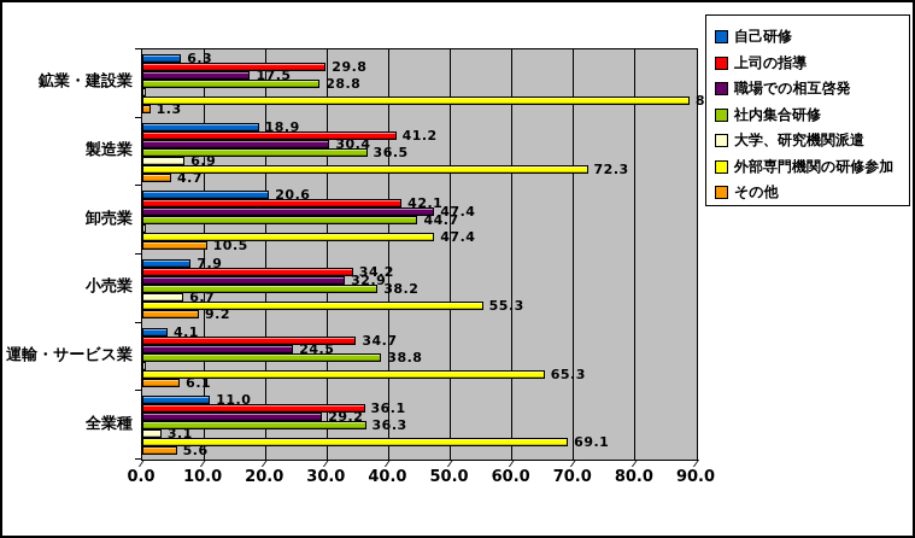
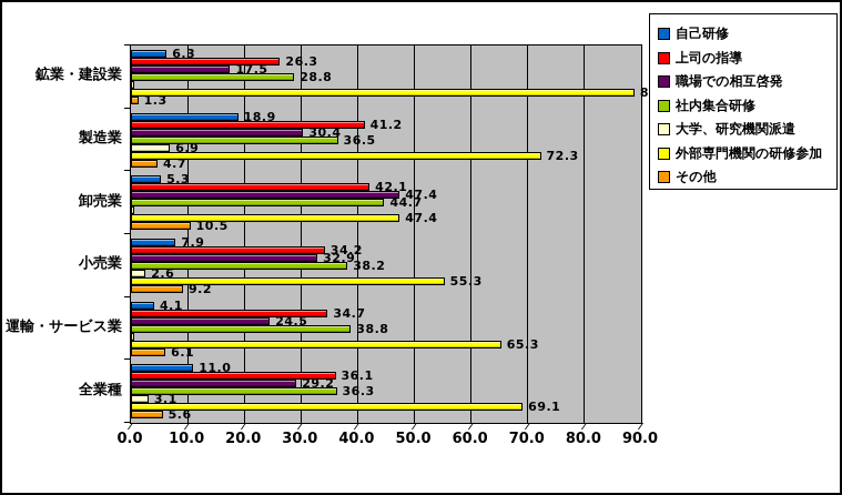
上司の指導/鉱業・建設業: 29.8 -> 26.3
自己研修/卸売業: 20.6 -> 5.3
大学、研究機関派遣/小売業: 6.7 -> 2.6
